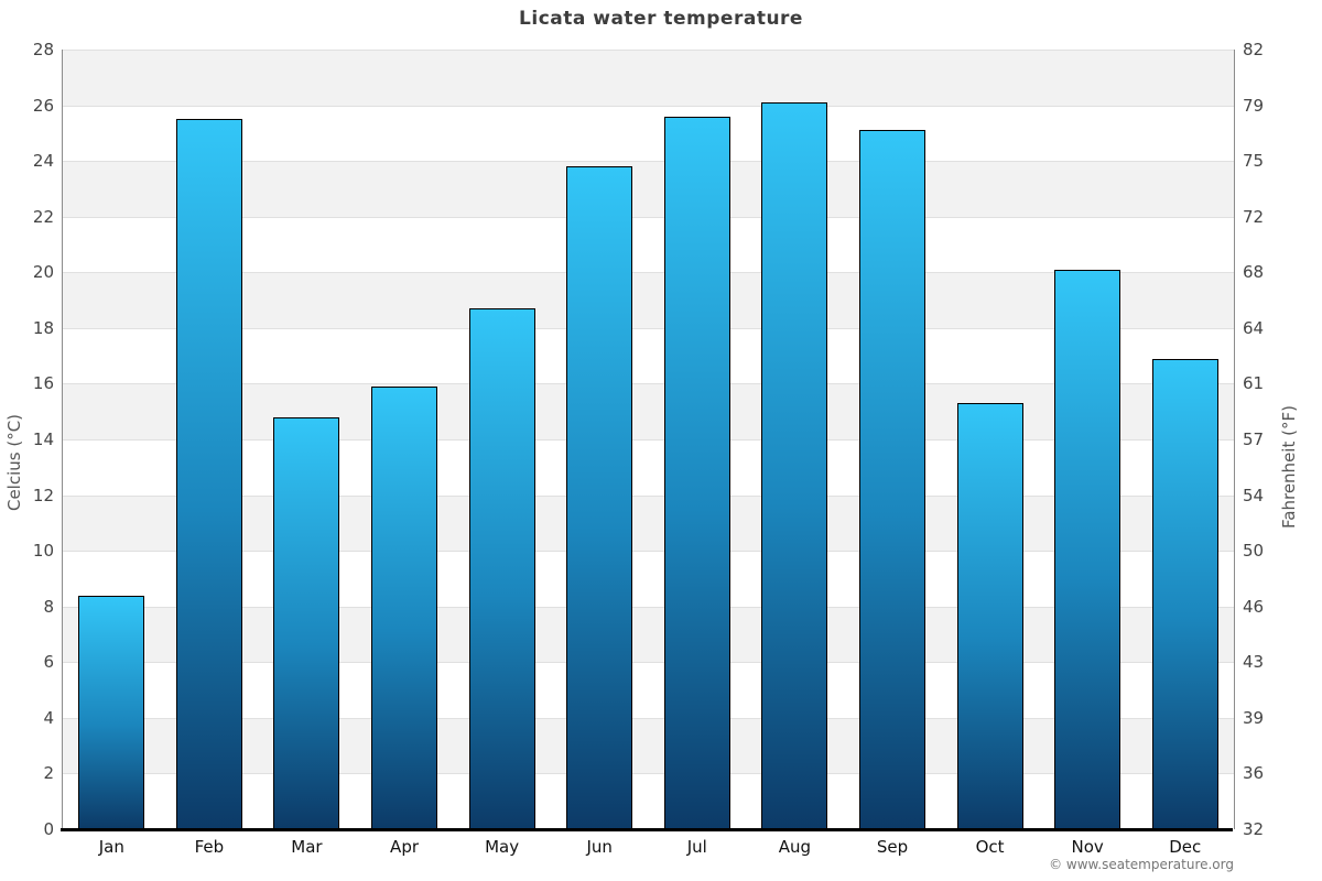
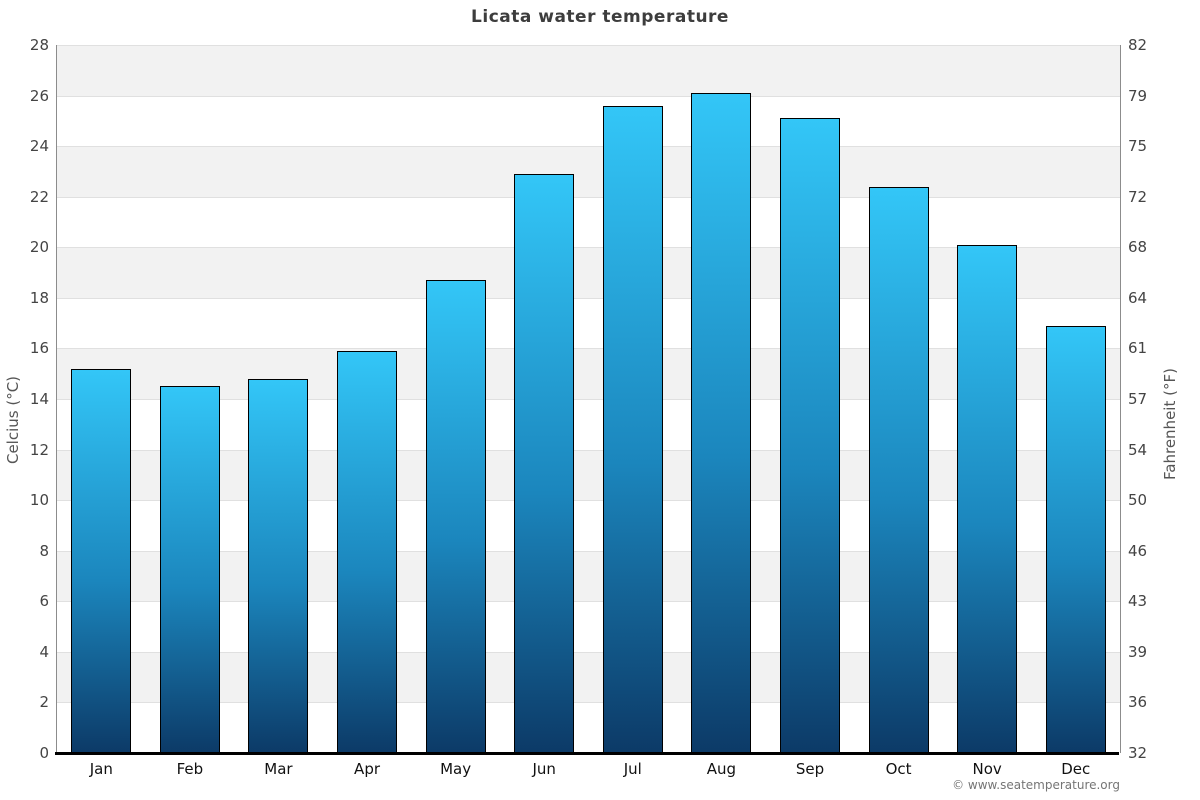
Jan: 8.4 -> 15.2
Feb: 25.5 -> 14.5
Jun: 23.8 -> 22.9
Oct: 15.3 -> 22.4
